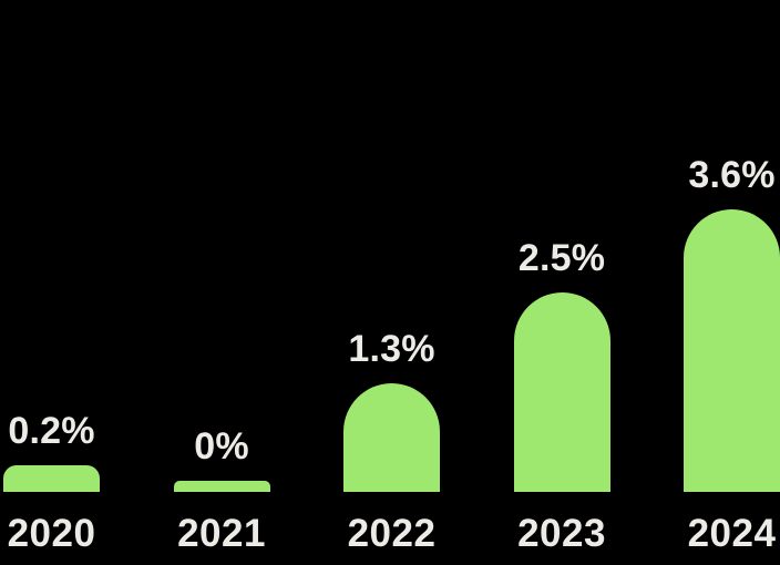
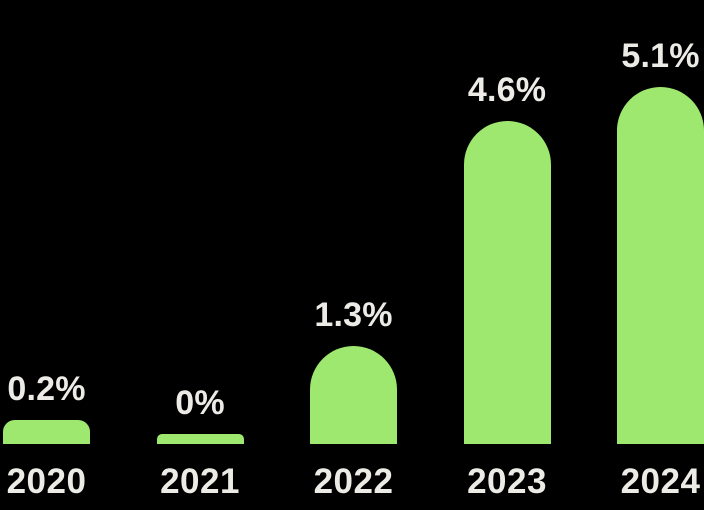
2023: 2.5% -> 4.6%
2024: 3.6% -> 5.1%
